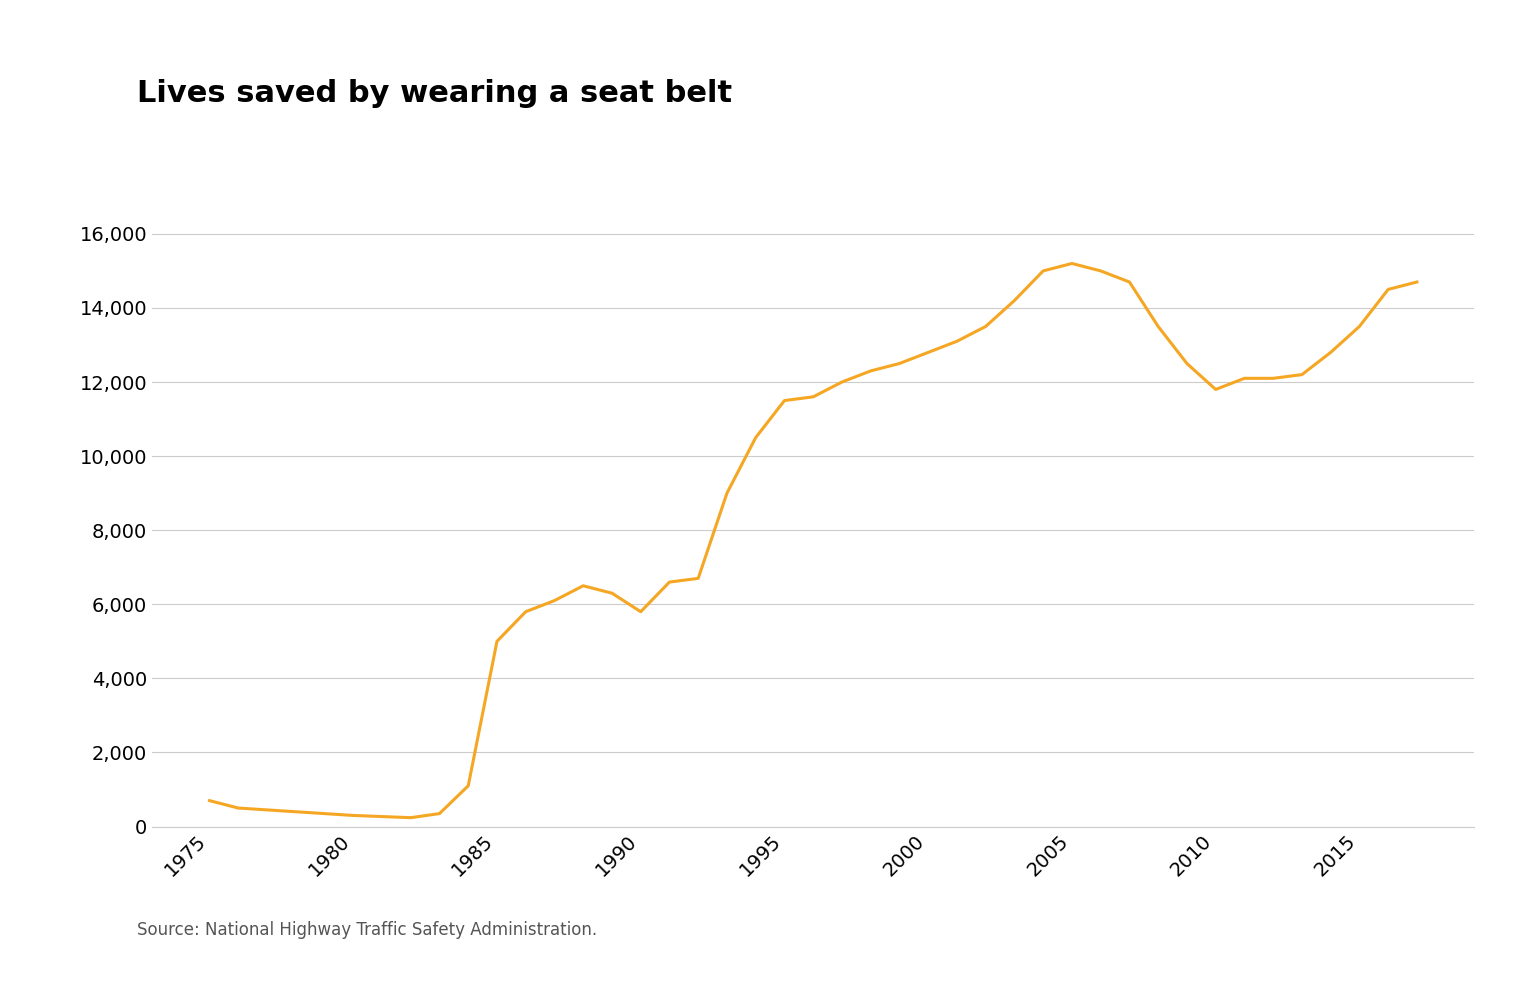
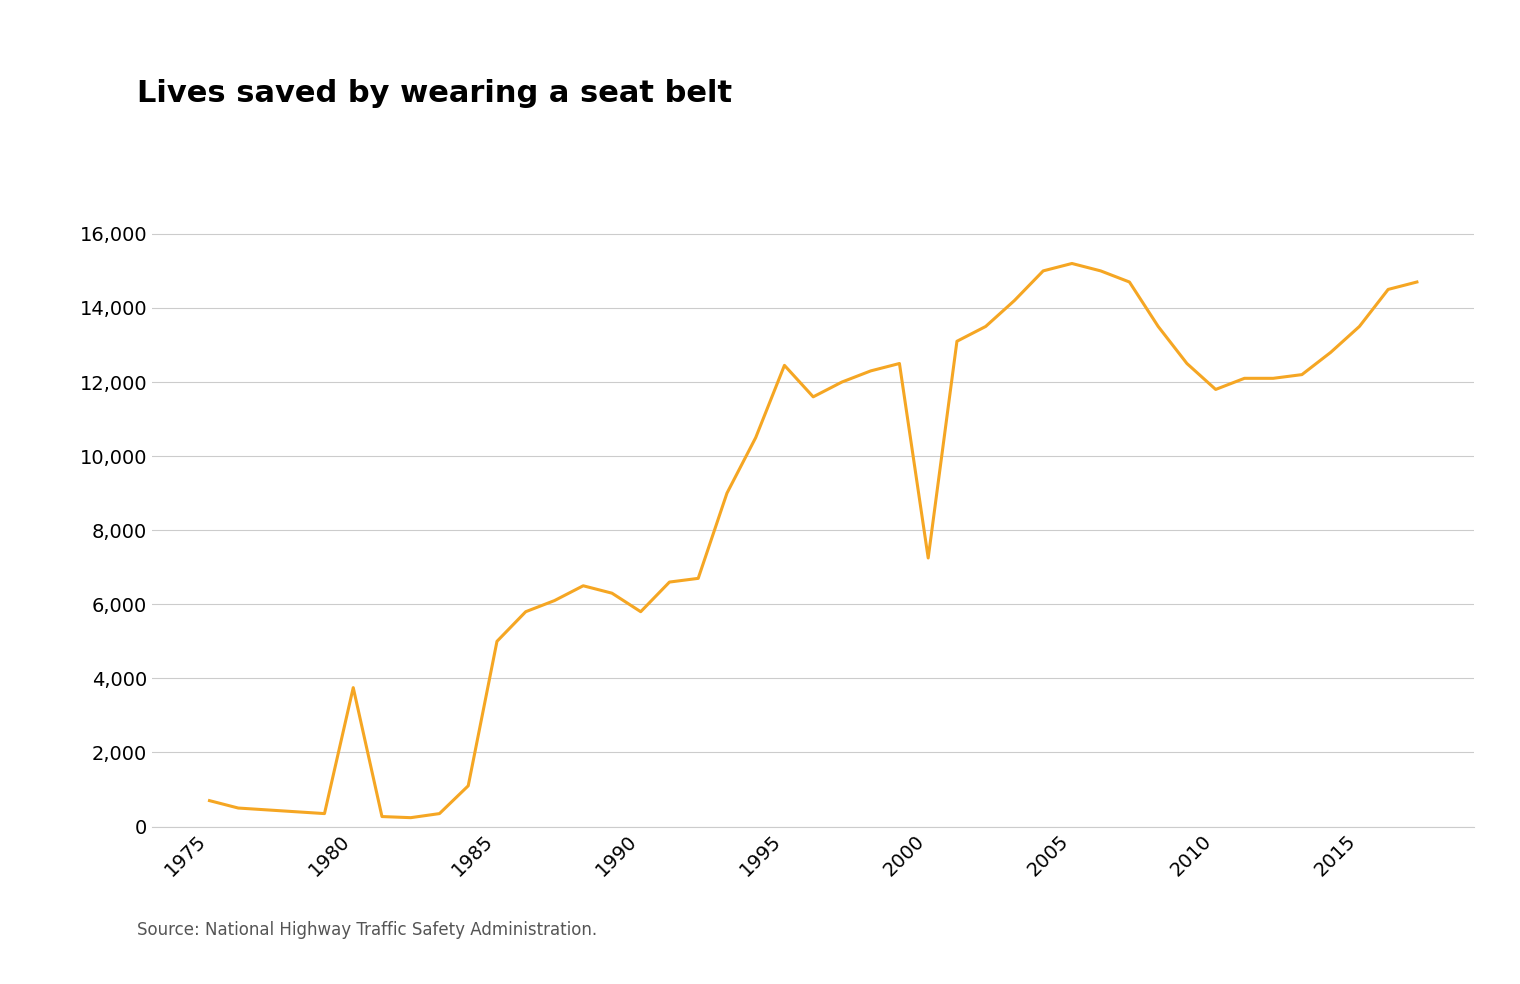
1980: 300 -> 3,750
1995: 11,500 -> 12,450
2000: 12,800 -> 7,250
